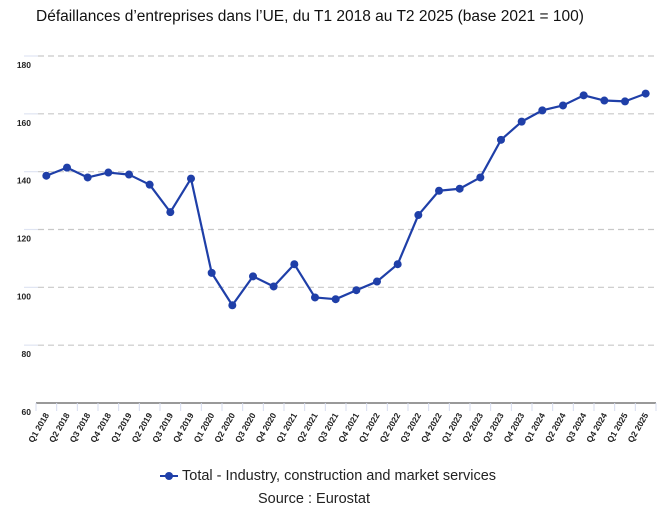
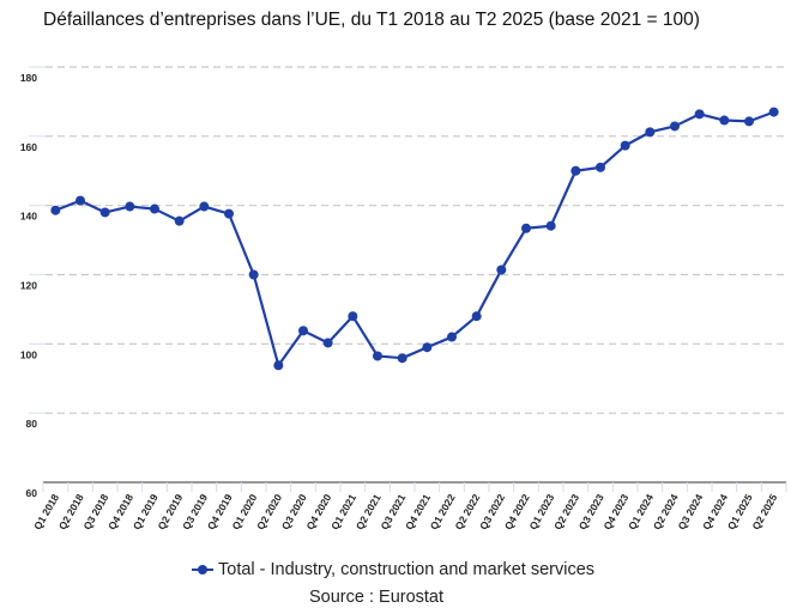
Q3 2019: 126 -> 140
Q1 2020: 105 -> 120
Q3 2022: 125 -> 121
Q2 2023: 138 -> 150
